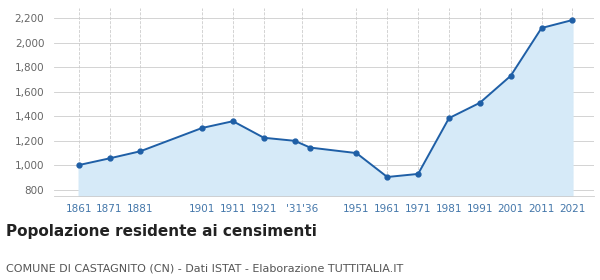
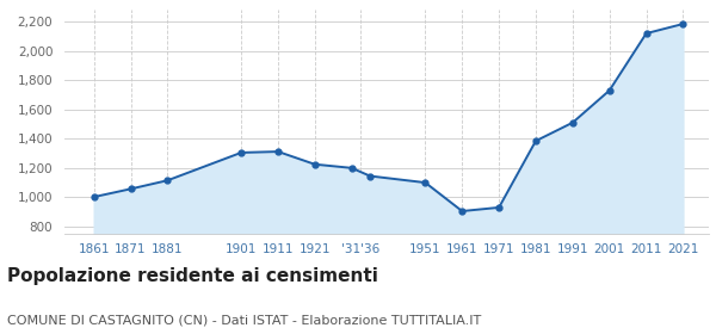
1911: 1,360 -> 1,310
